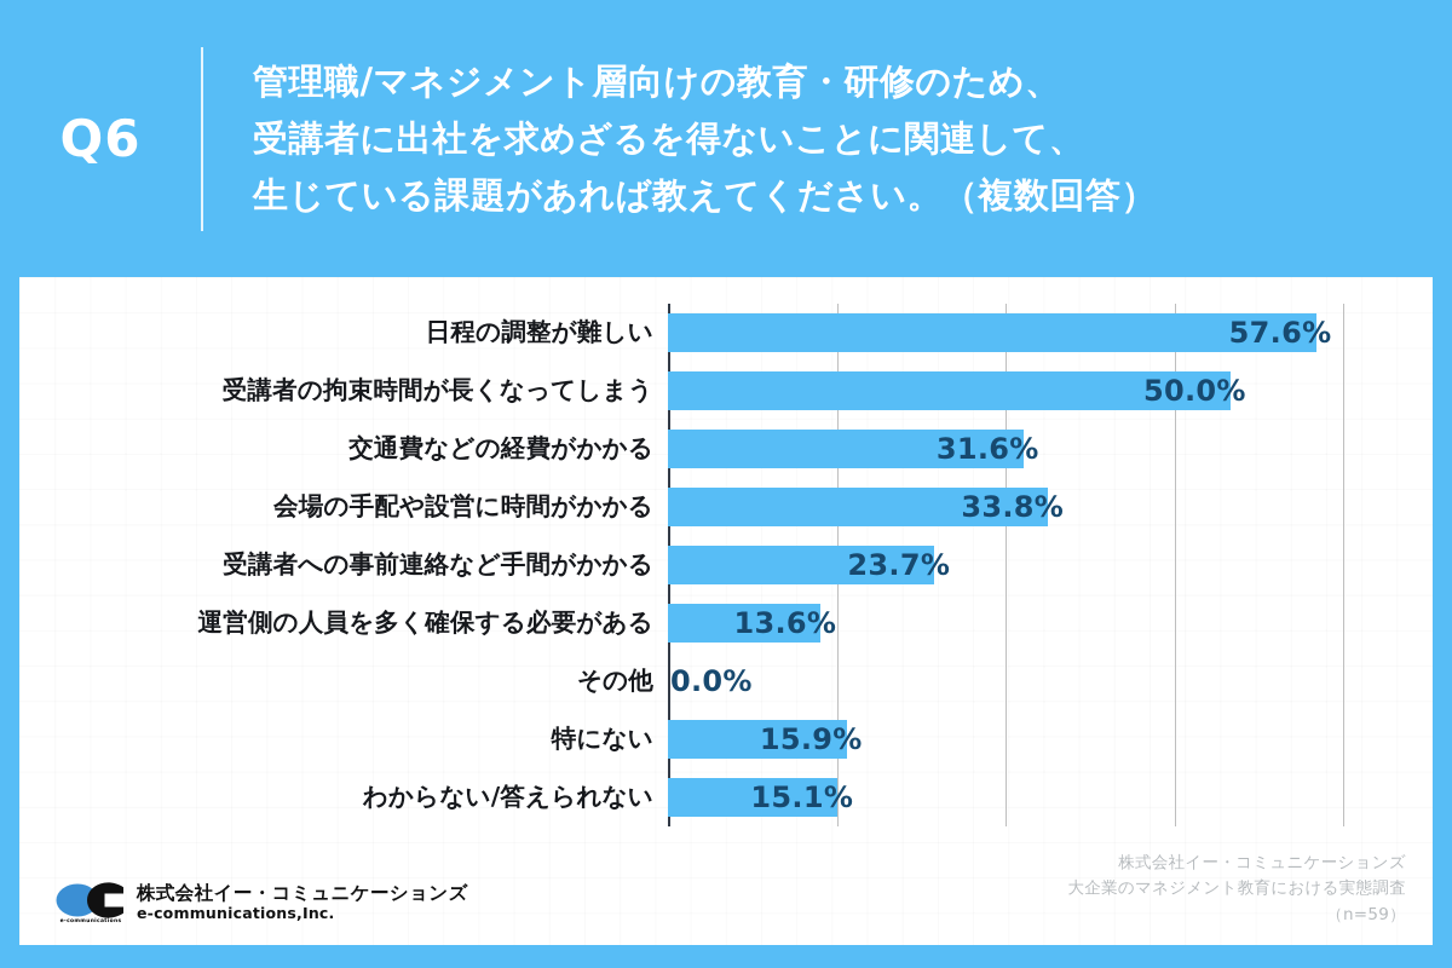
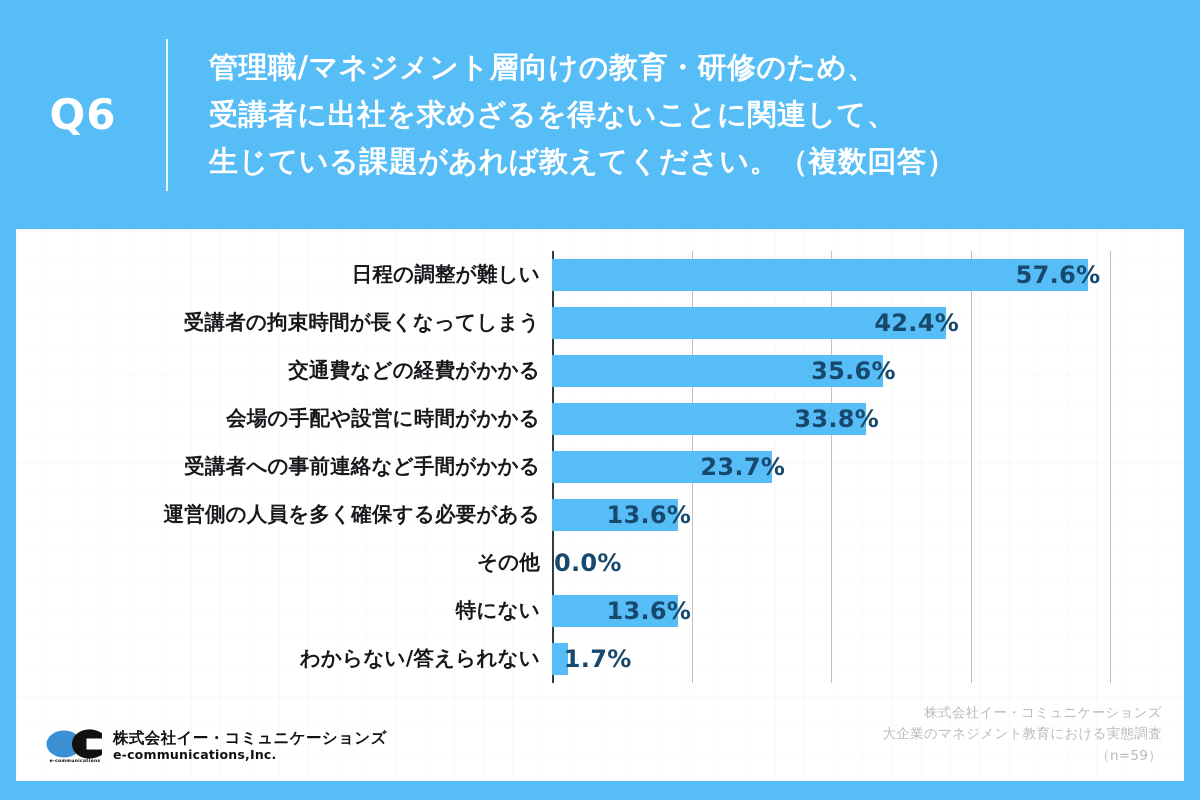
受講者の拘束時間が長くなってしまう: 50.0% -> 42.4%
交通費などの経費がかかる: 31.6% -> 35.6%
特にない: 15.9% -> 13.6%
わからない/答えられない: 15.1% -> 1.7%
